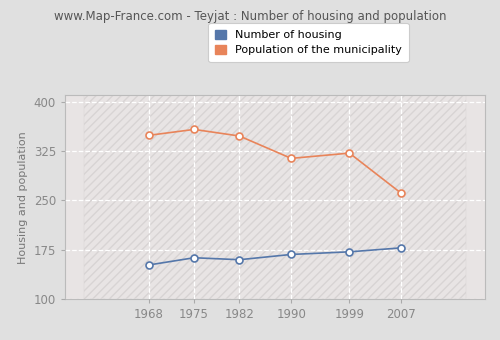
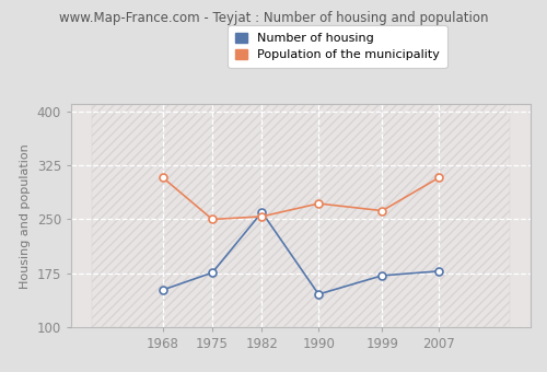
Population of the municipality/1968: 349 -> 308
Number of housing/1975: 163 -> 176
Population of the municipality/1975: 358 -> 250
Number of housing/1982: 160 -> 260
Population of the municipality/1982: 348 -> 254
Number of housing/1990: 168 -> 146
Population of the municipality/1990: 314 -> 272
Population of the municipality/1999: 322 -> 262
Population of the municipality/2007: 261 -> 308
